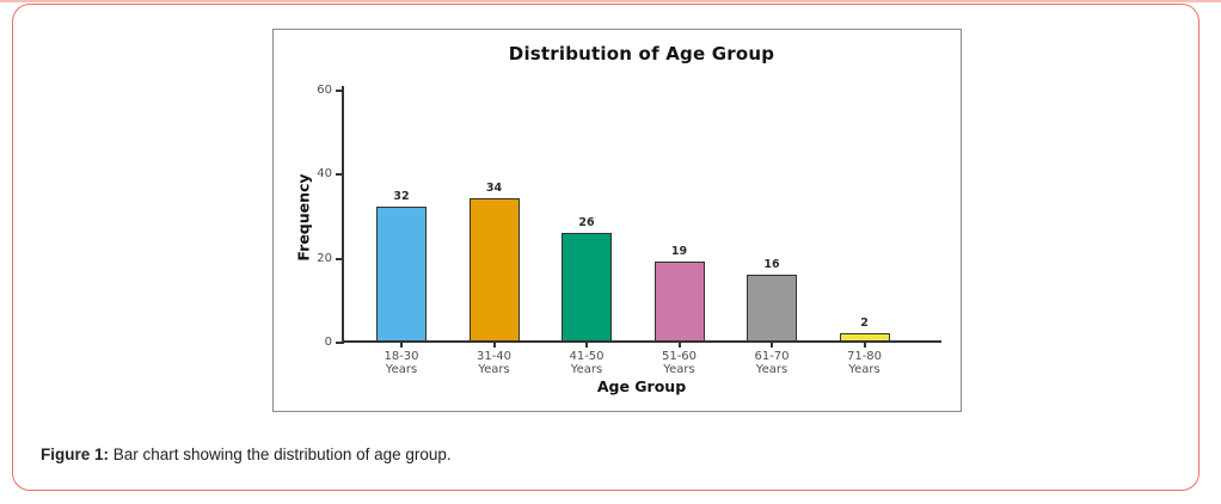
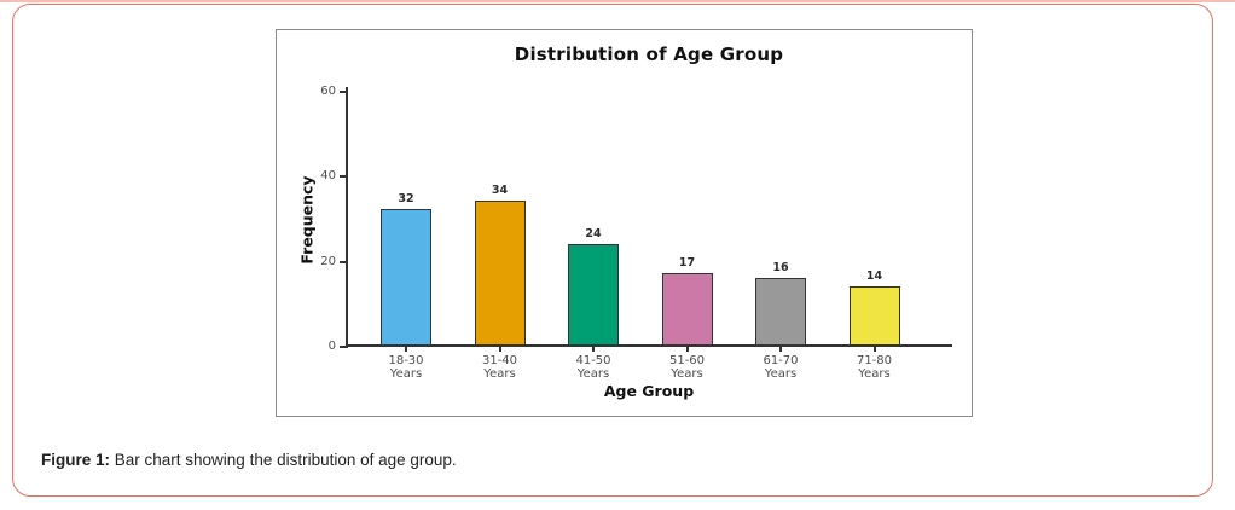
41-50 Years: 26 -> 24
51-60 Years: 19 -> 17
71-80 Years: 2 -> 14
